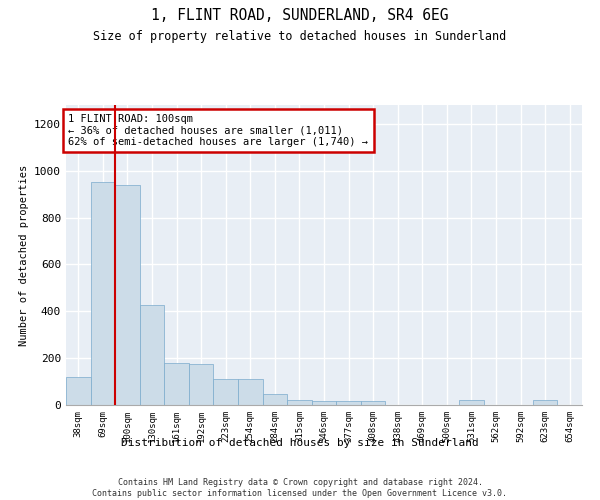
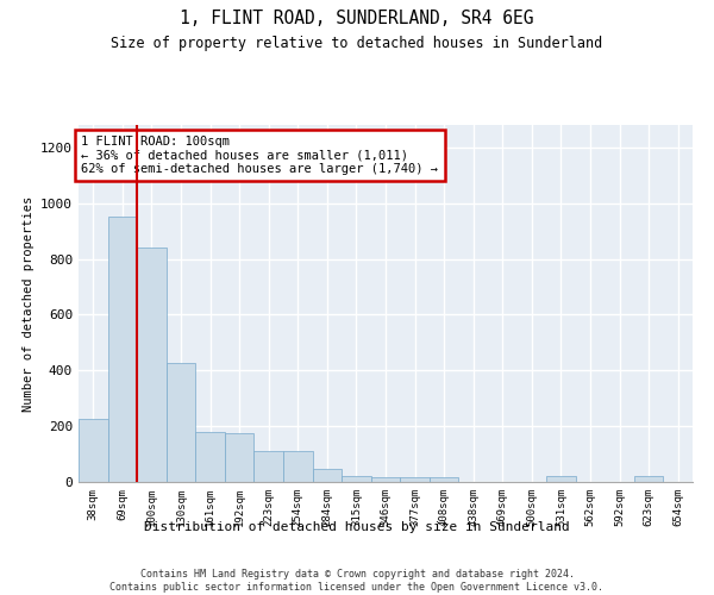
38sqm: 120 -> 225
100sqm: 940 -> 840
